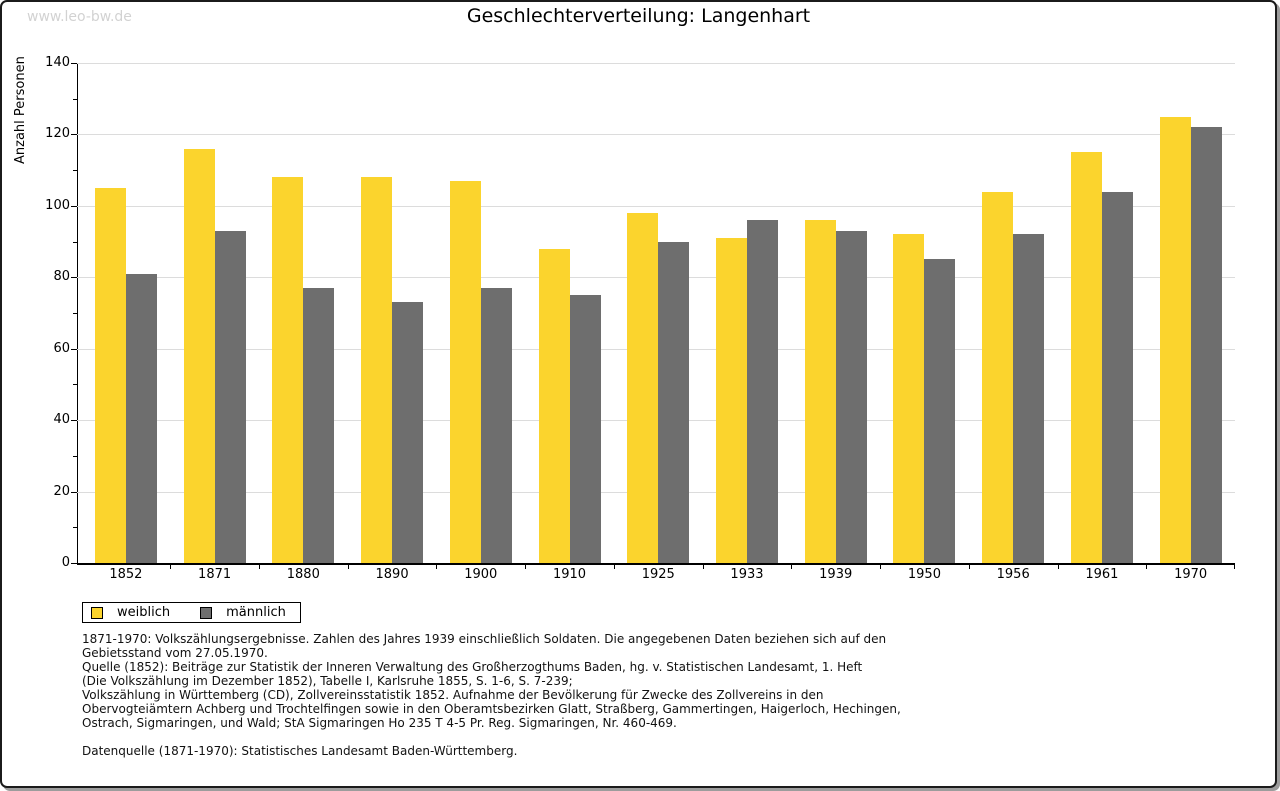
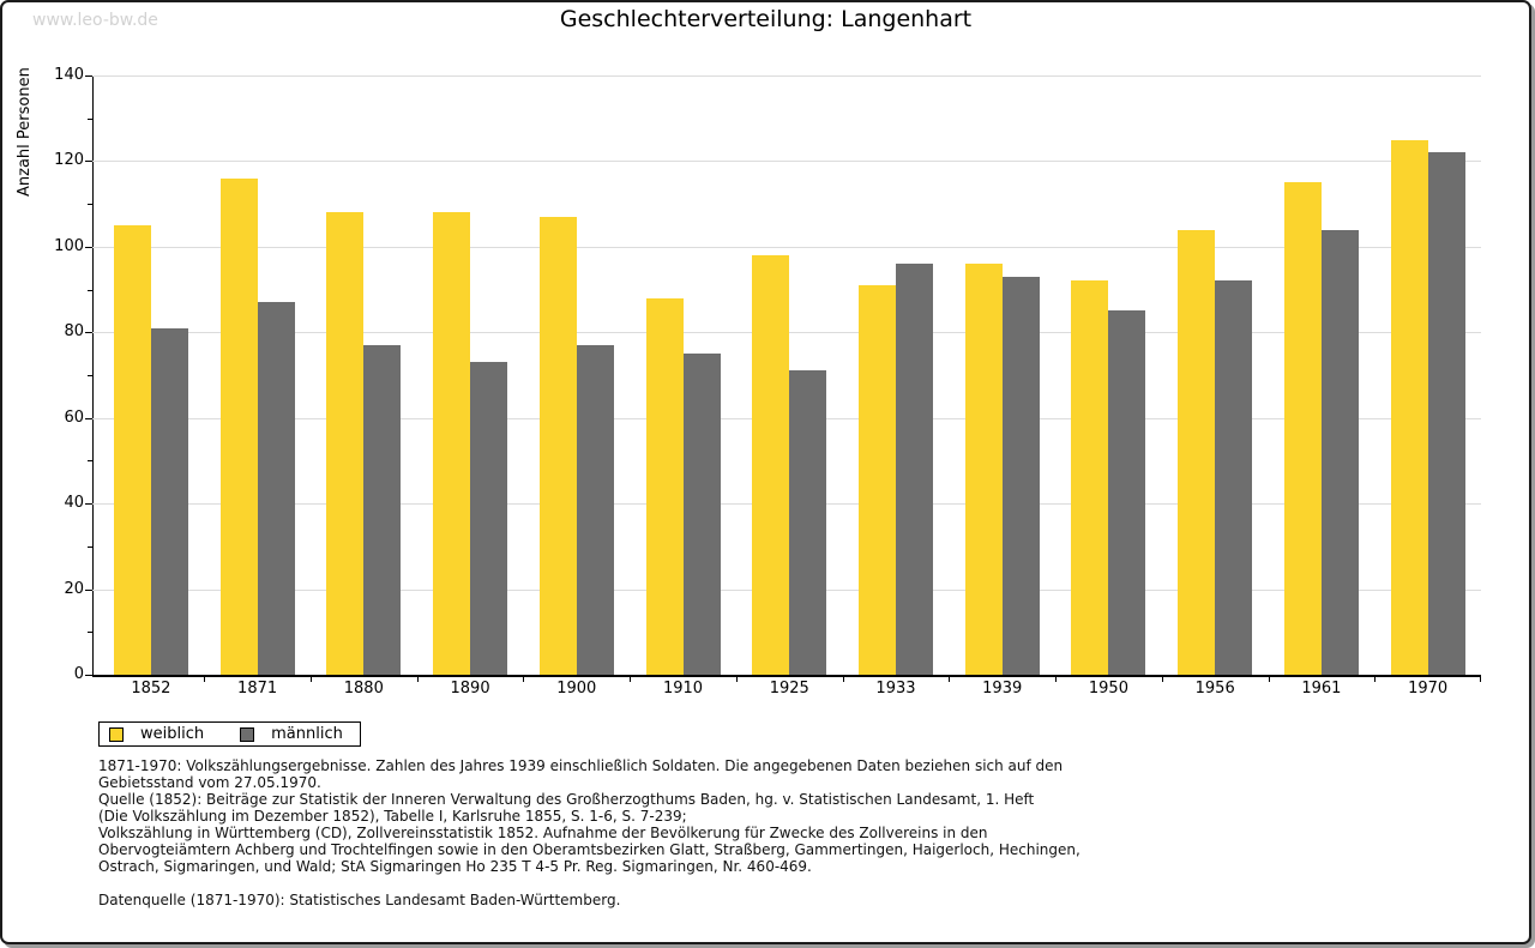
männlich/1871: 93 -> 87
männlich/1925: 90 -> 71
